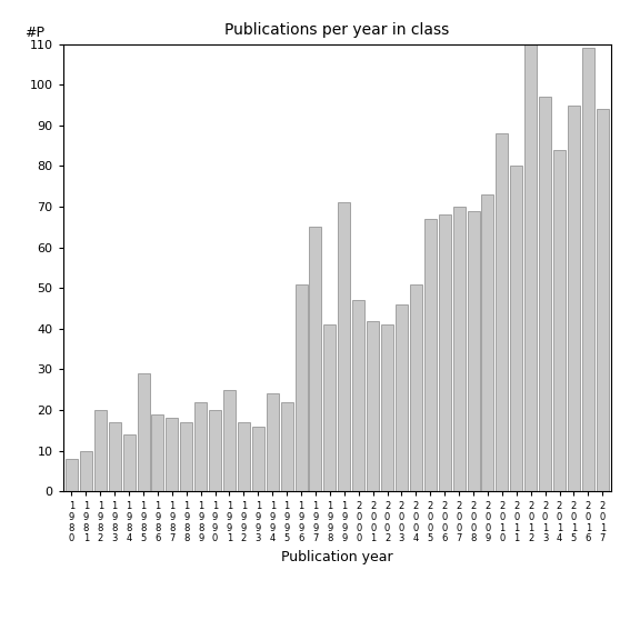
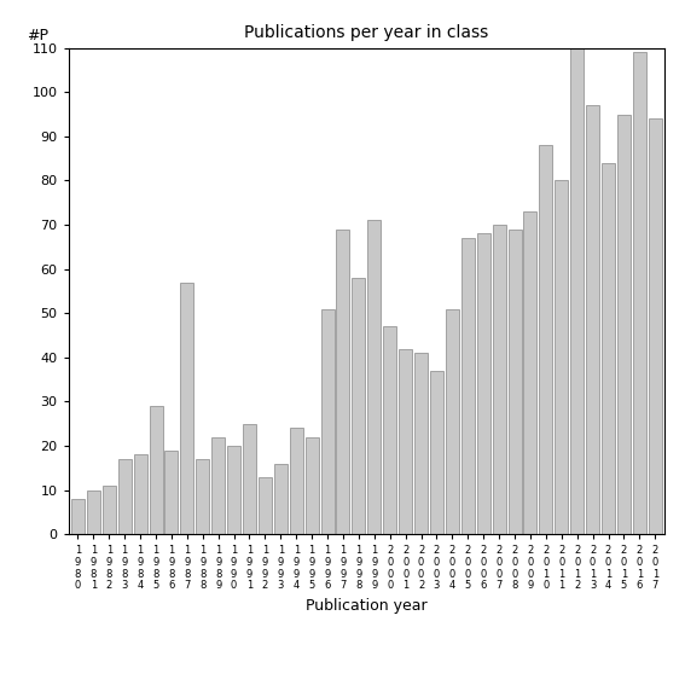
1 9 8 2: 20 -> 11
1 9 8 4: 14 -> 18
1 9 8 7: 18 -> 57
1 9 9 2: 17 -> 13
1 9 9 7: 65 -> 69
1 9 9 8: 41 -> 58
2 0 0 3: 46 -> 37
